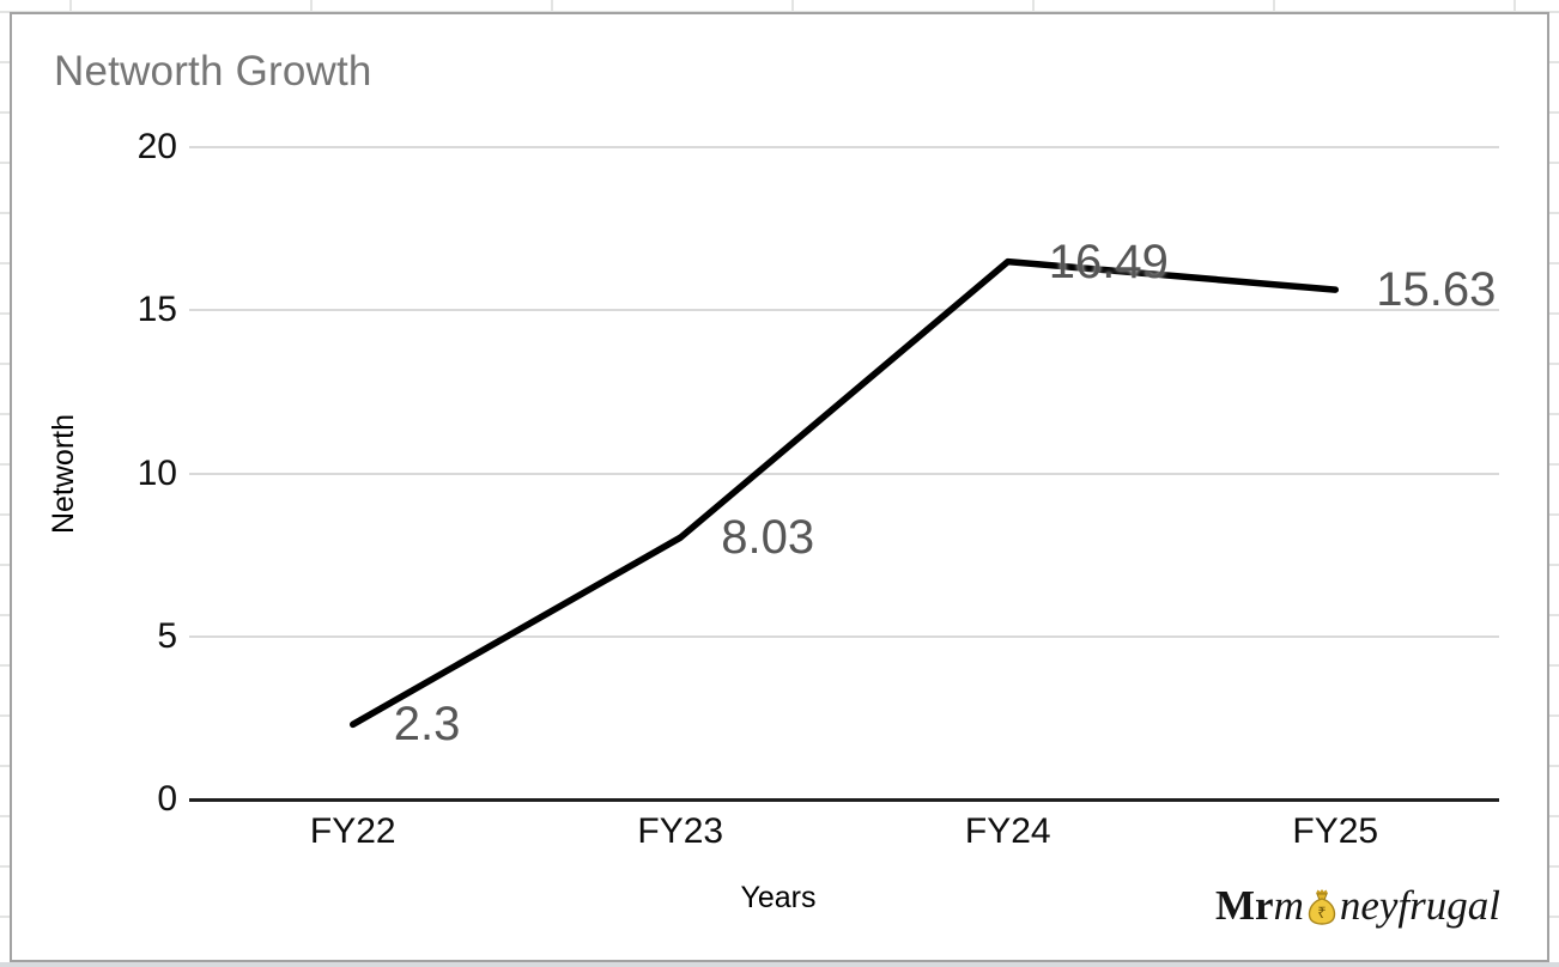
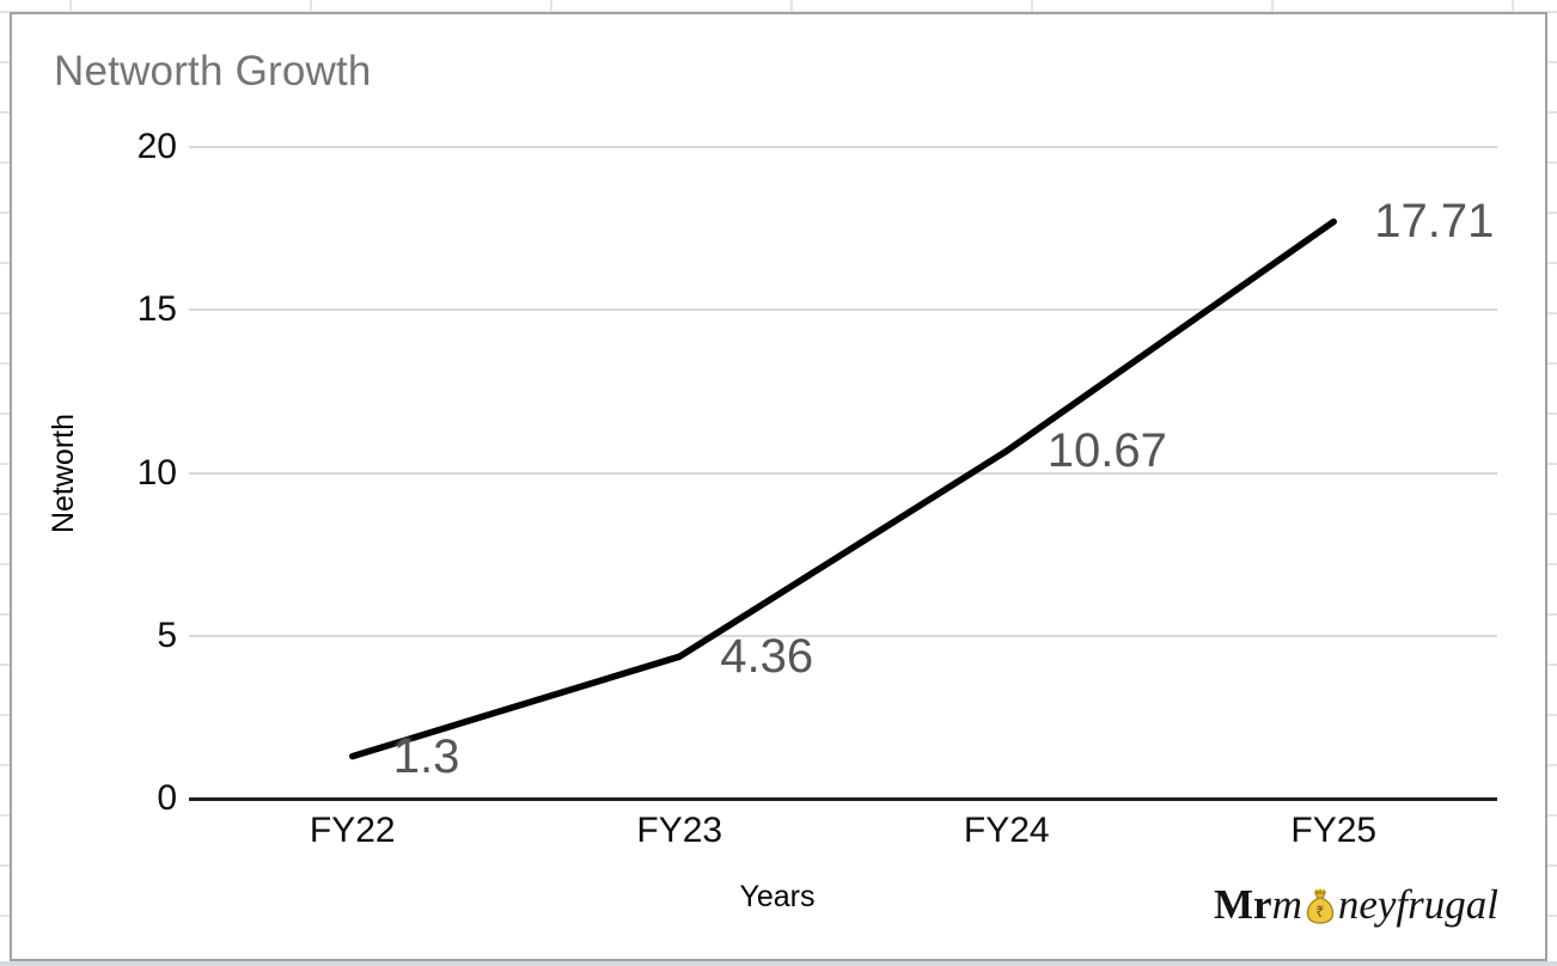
FY22: 2.3 -> 1.3
FY23: 8.03 -> 4.36
FY24: 16.49 -> 10.67
FY25: 15.63 -> 17.71
